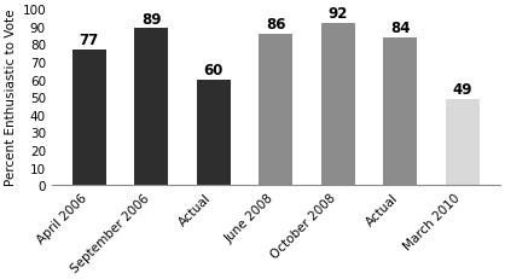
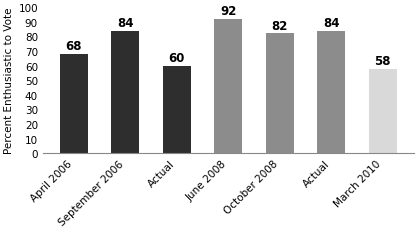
April 2006: 77 -> 68
September 2006: 89 -> 84
June 2008: 86 -> 92
October 2008: 92 -> 82
March 2010: 49 -> 58
